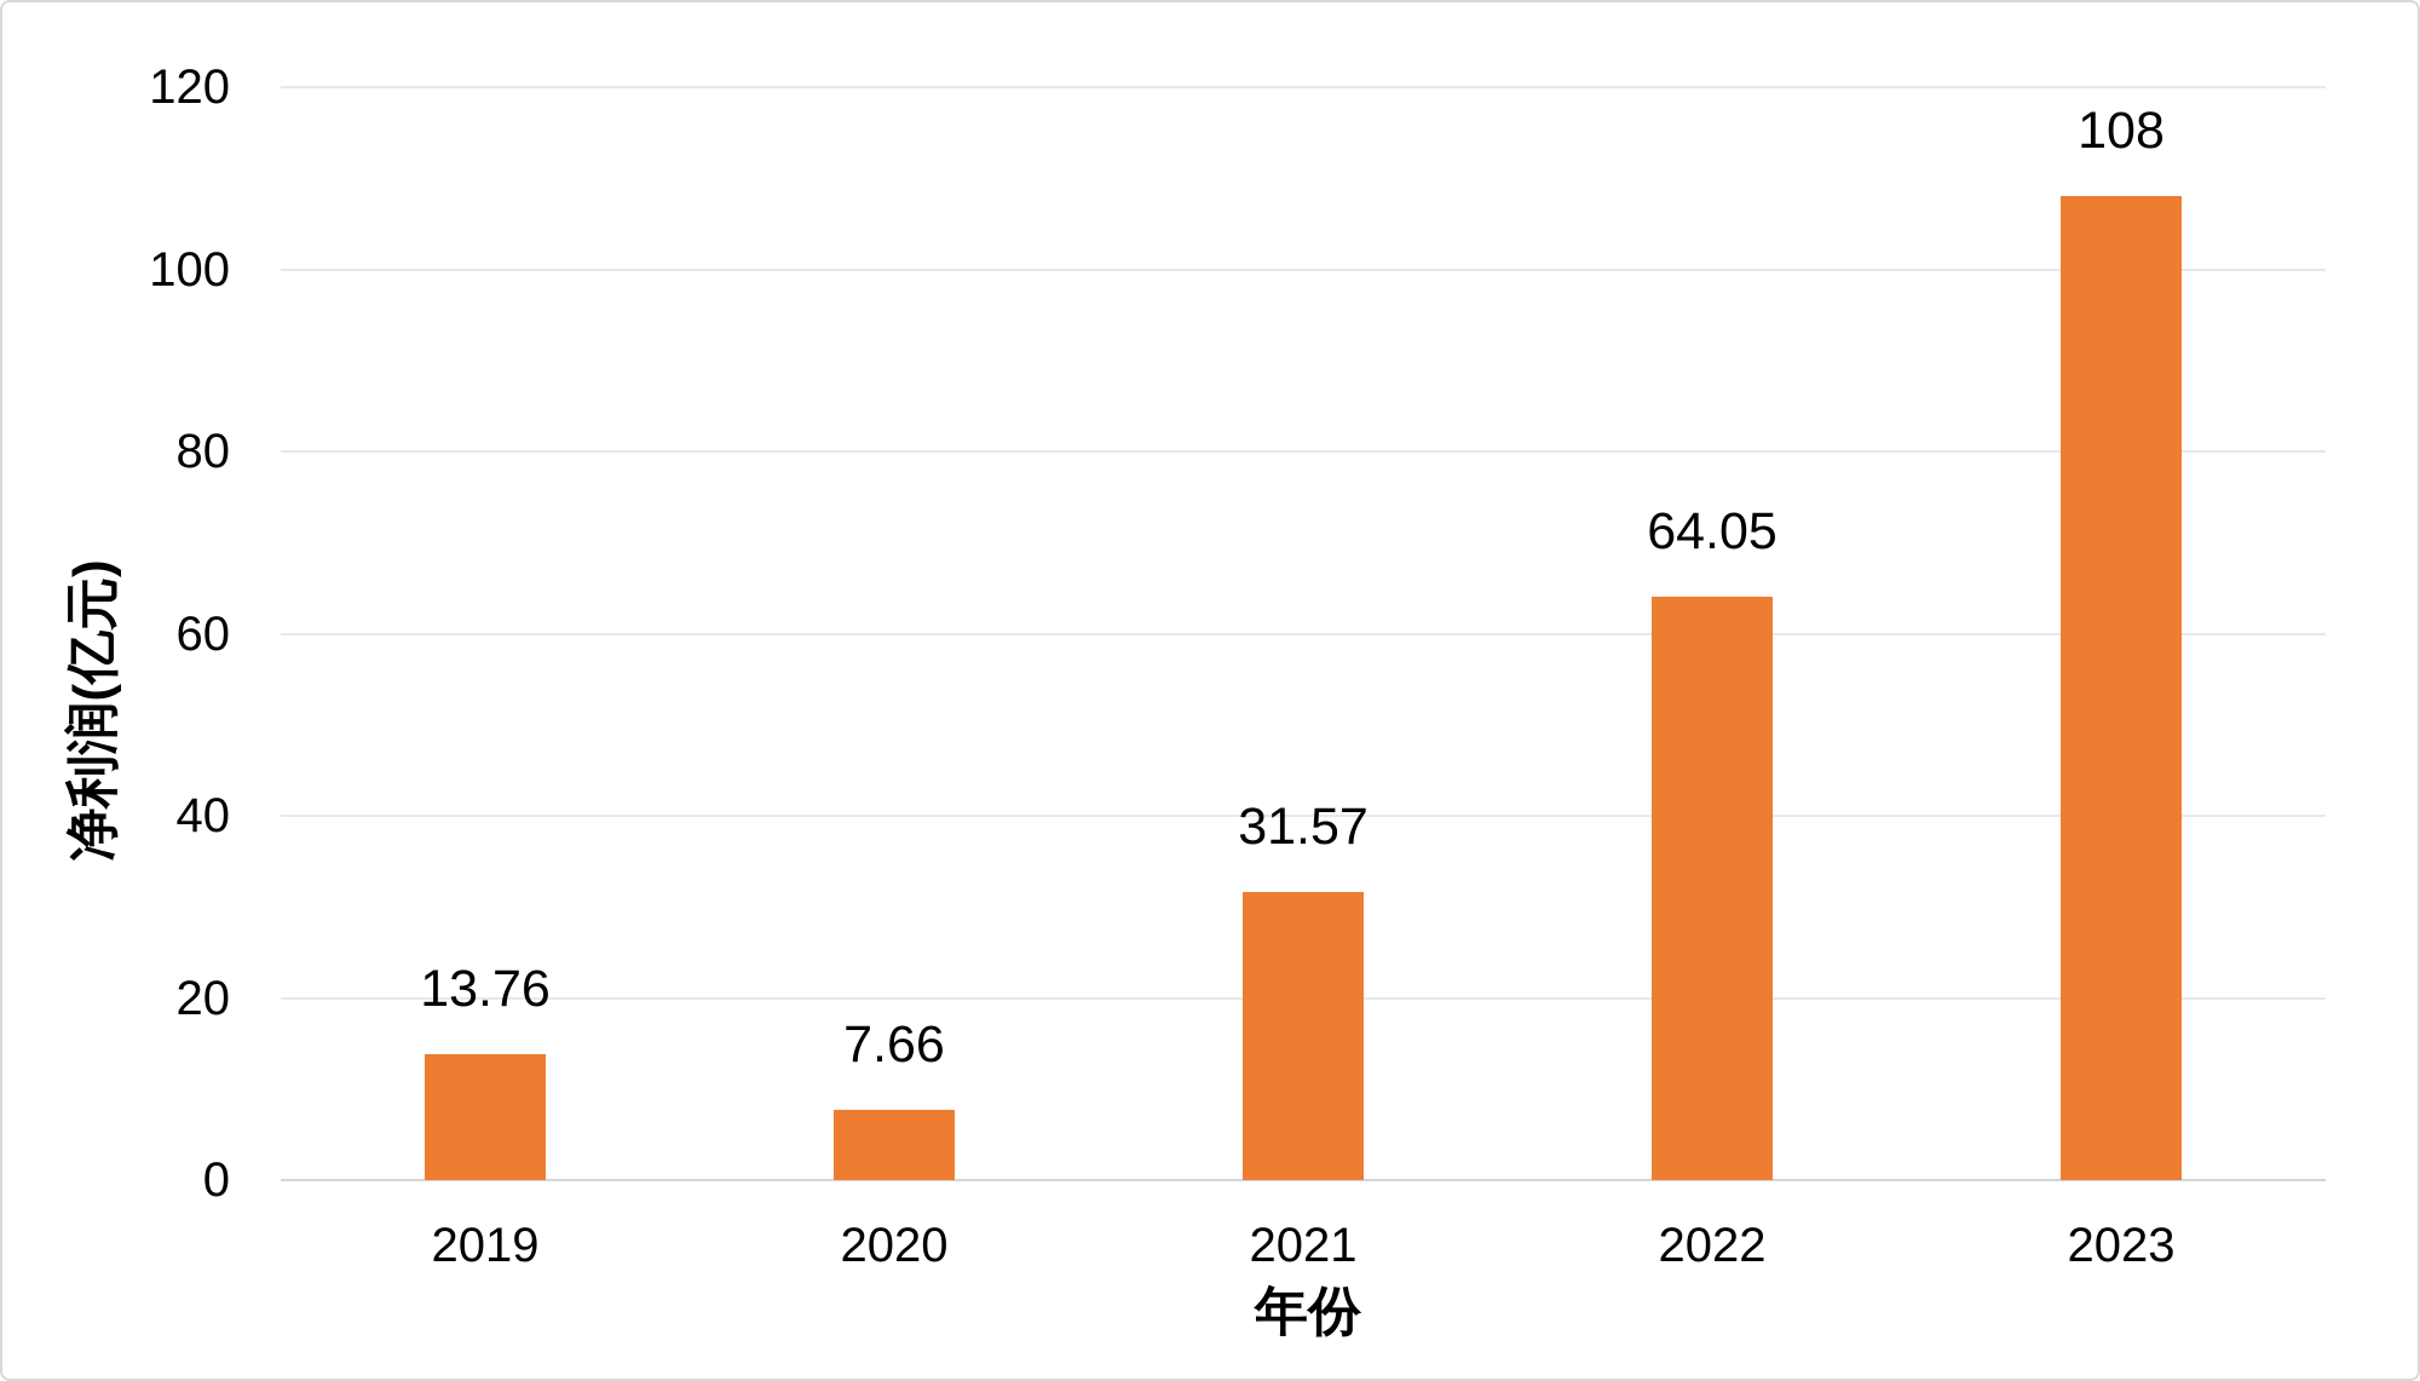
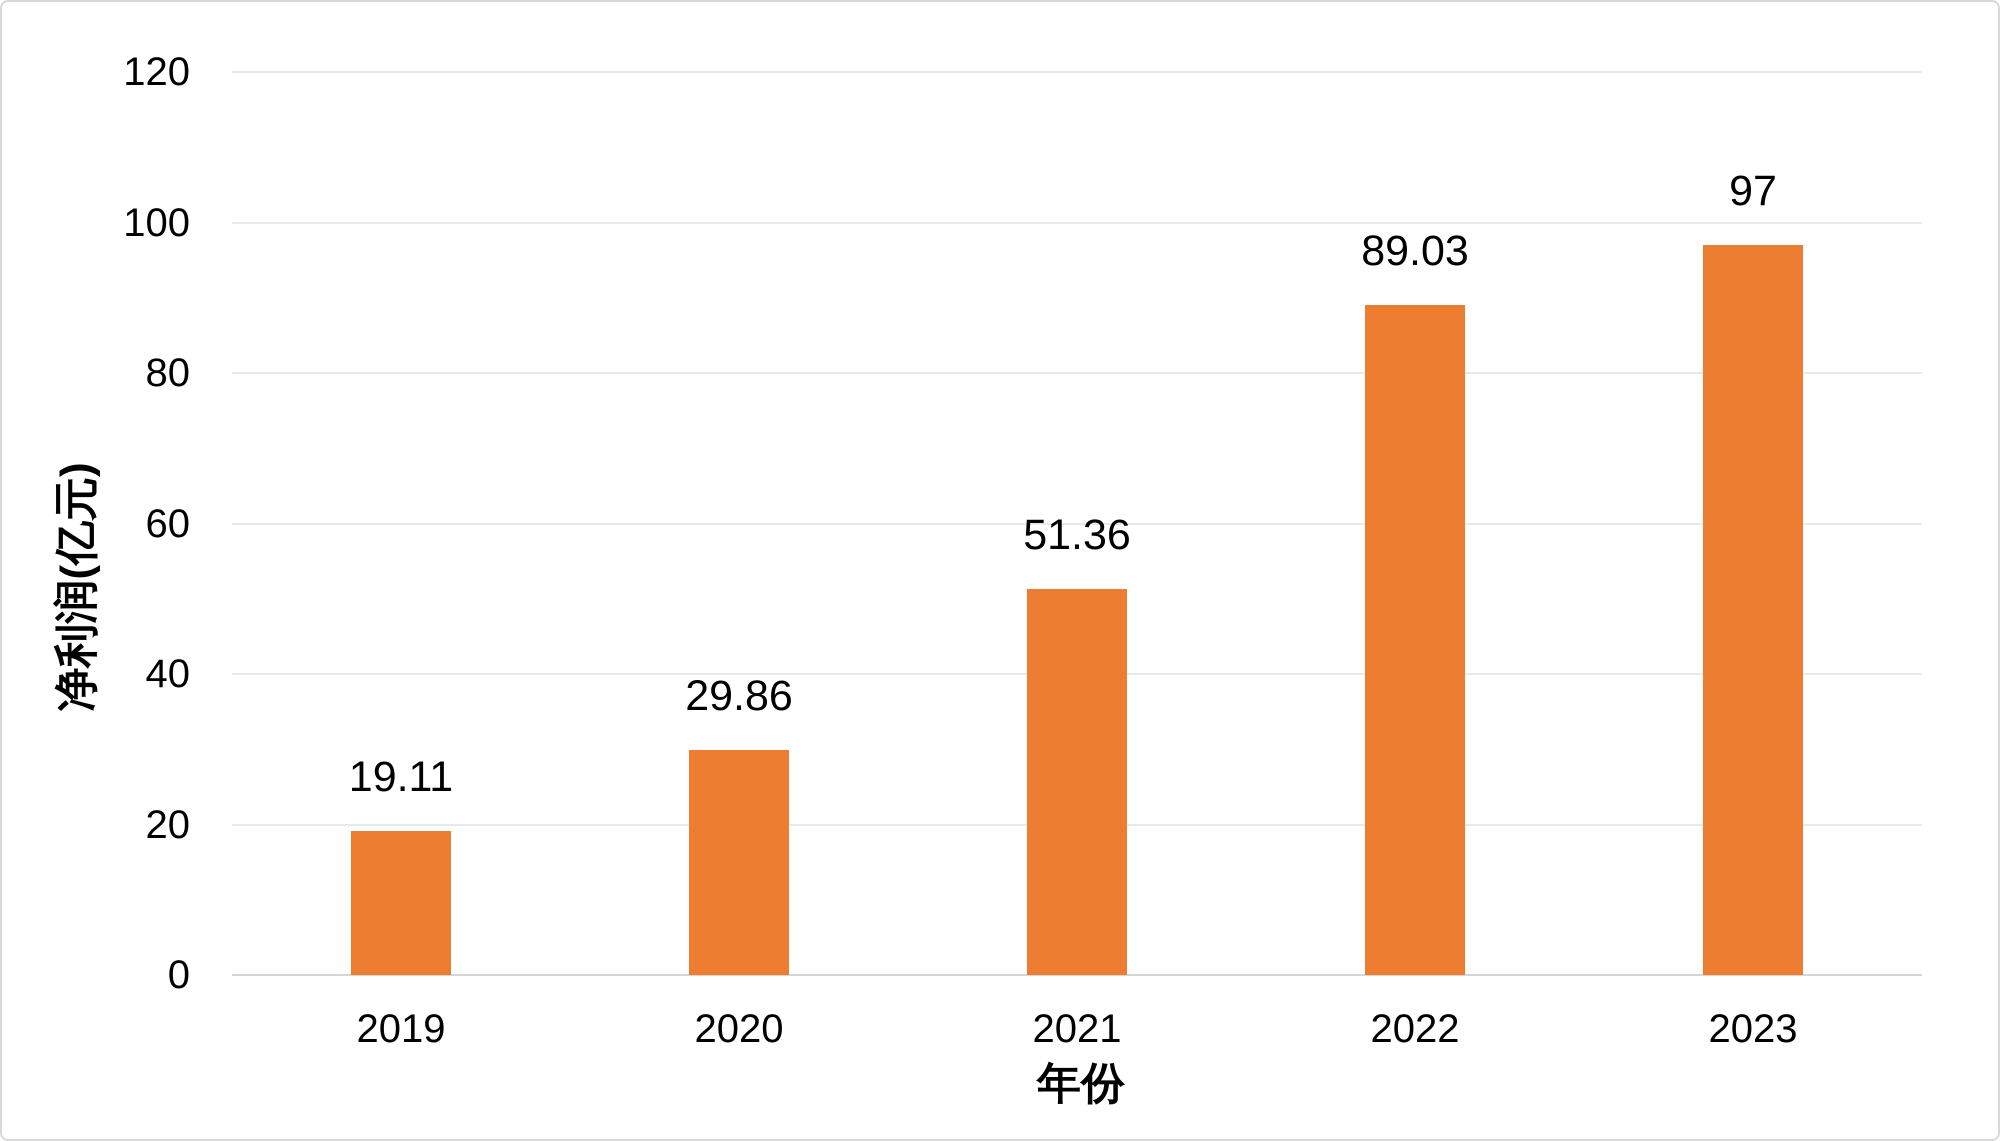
2019: 13.76 -> 19.11
2020: 7.66 -> 29.86
2021: 31.57 -> 51.36
2022: 64.05 -> 89.03
2023: 108 -> 97
